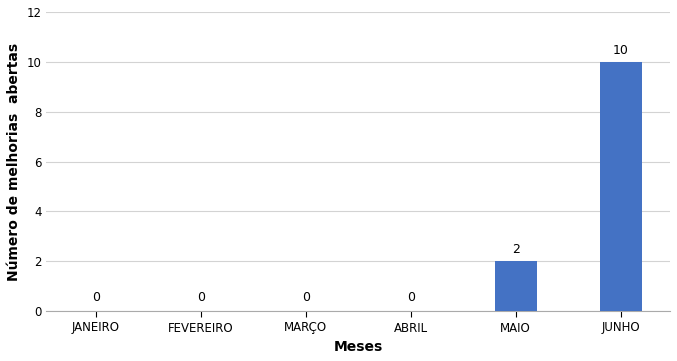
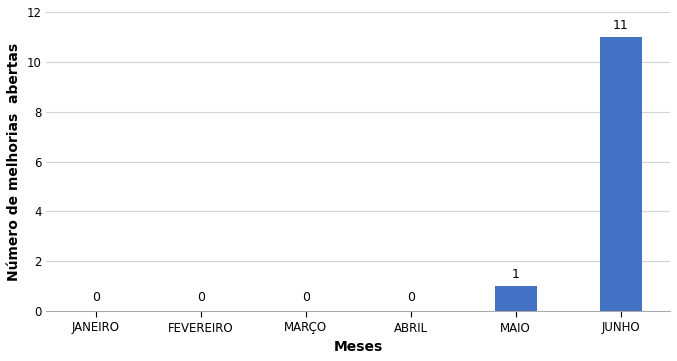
MAIO: 2 -> 1
JUNHO: 10 -> 11
